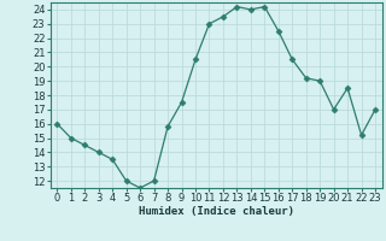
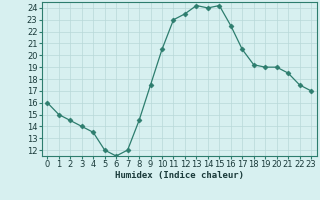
8: 15.8 -> 14.5
20: 17.0 -> 19.0
22: 15.2 -> 17.5
